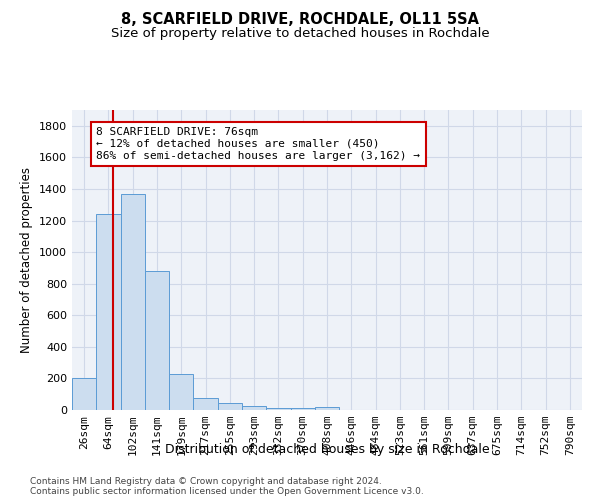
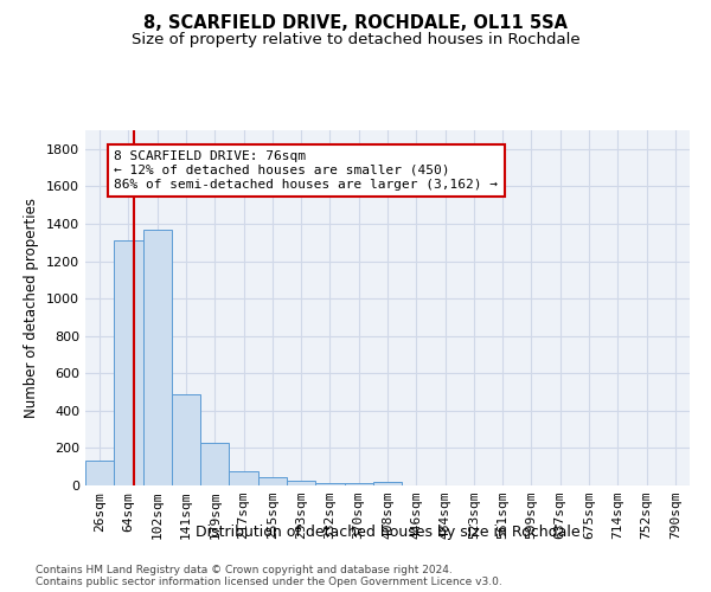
26sqm: 200 -> 140
64sqm: 1240 -> 1310
141sqm: 880 -> 490
